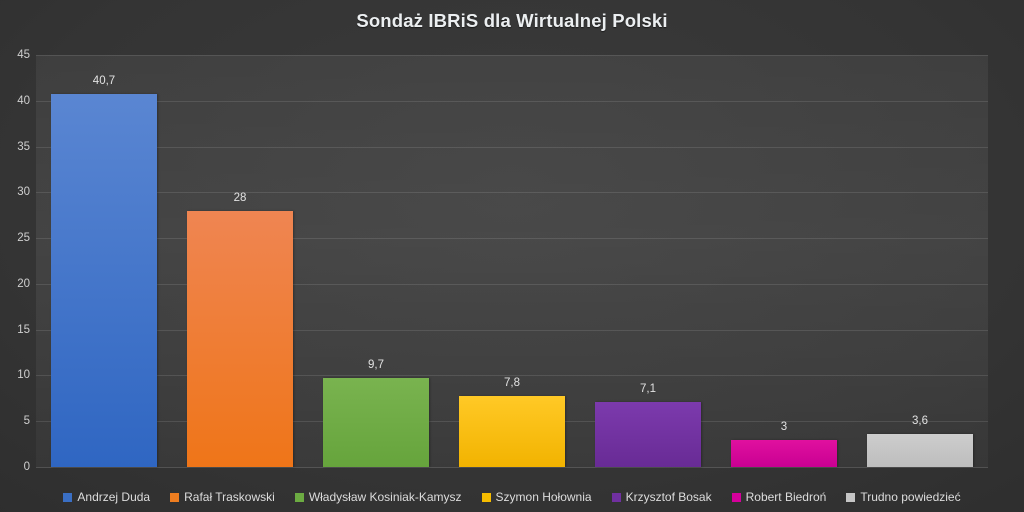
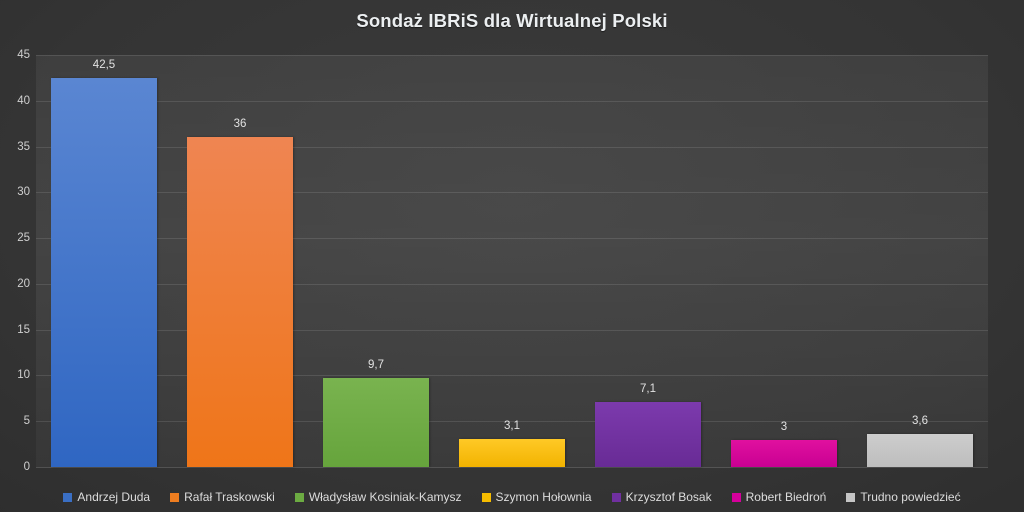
Andrzej Duda: 40,7 -> 42,5
Rafał Traskowski: 28 -> 36
Szymon Hołownia: 7,8 -> 3,1
